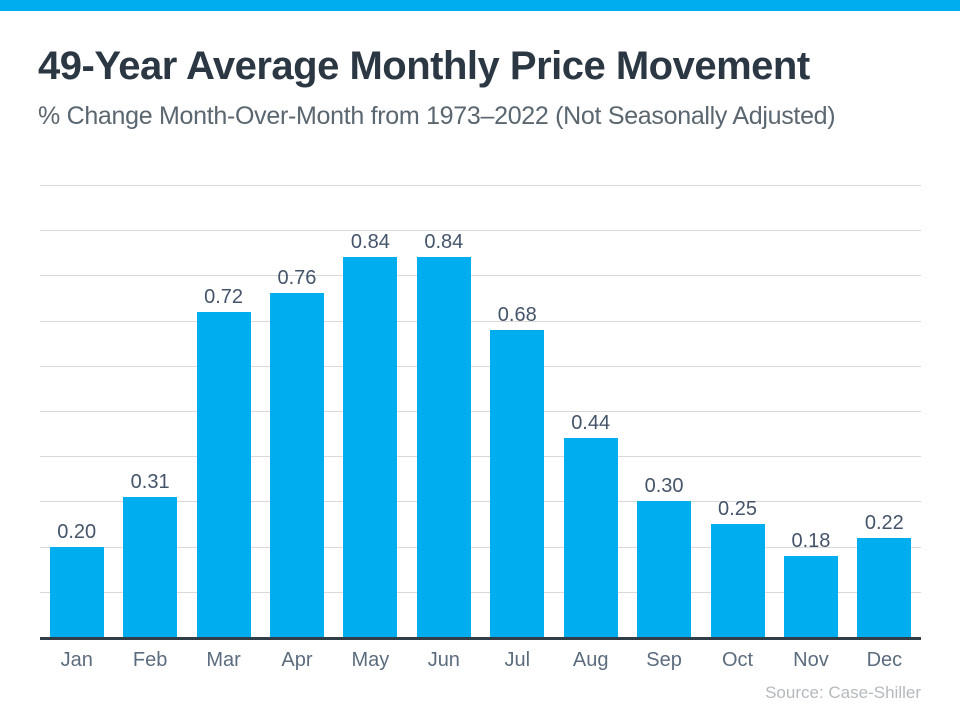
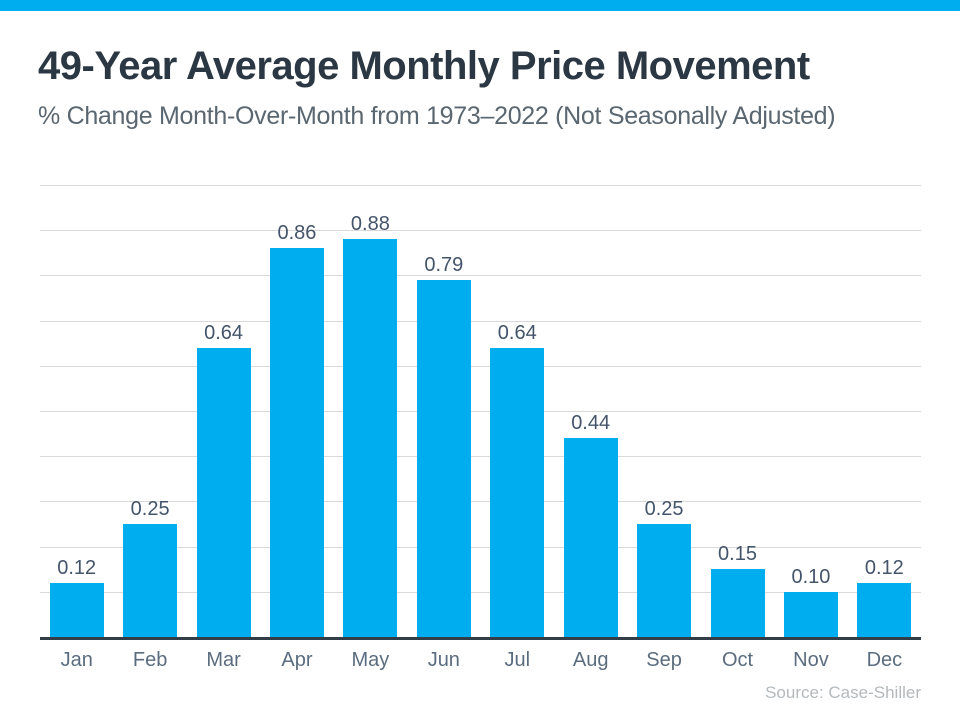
Jan: 0.20 -> 0.12
Feb: 0.31 -> 0.25
Mar: 0.72 -> 0.64
Apr: 0.76 -> 0.86
May: 0.84 -> 0.88
Jun: 0.84 -> 0.79
Jul: 0.68 -> 0.64
Sep: 0.30 -> 0.25
Oct: 0.25 -> 0.15
Nov: 0.18 -> 0.10
Dec: 0.22 -> 0.12
